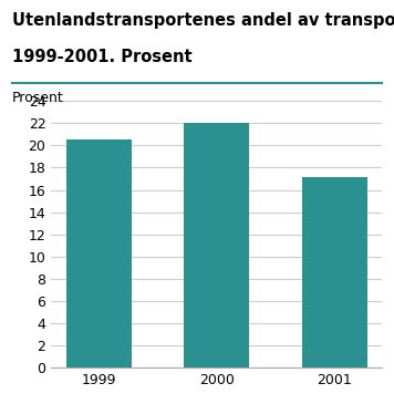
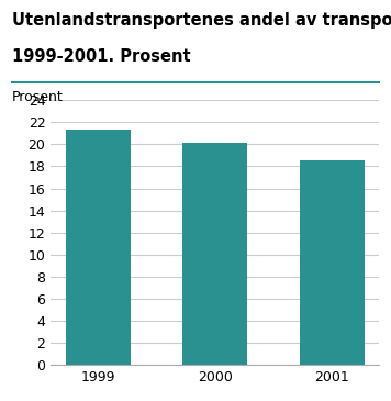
1999: 20.5 -> 21.3
2000: 22.0 -> 20.1
2001: 17.2 -> 18.5
